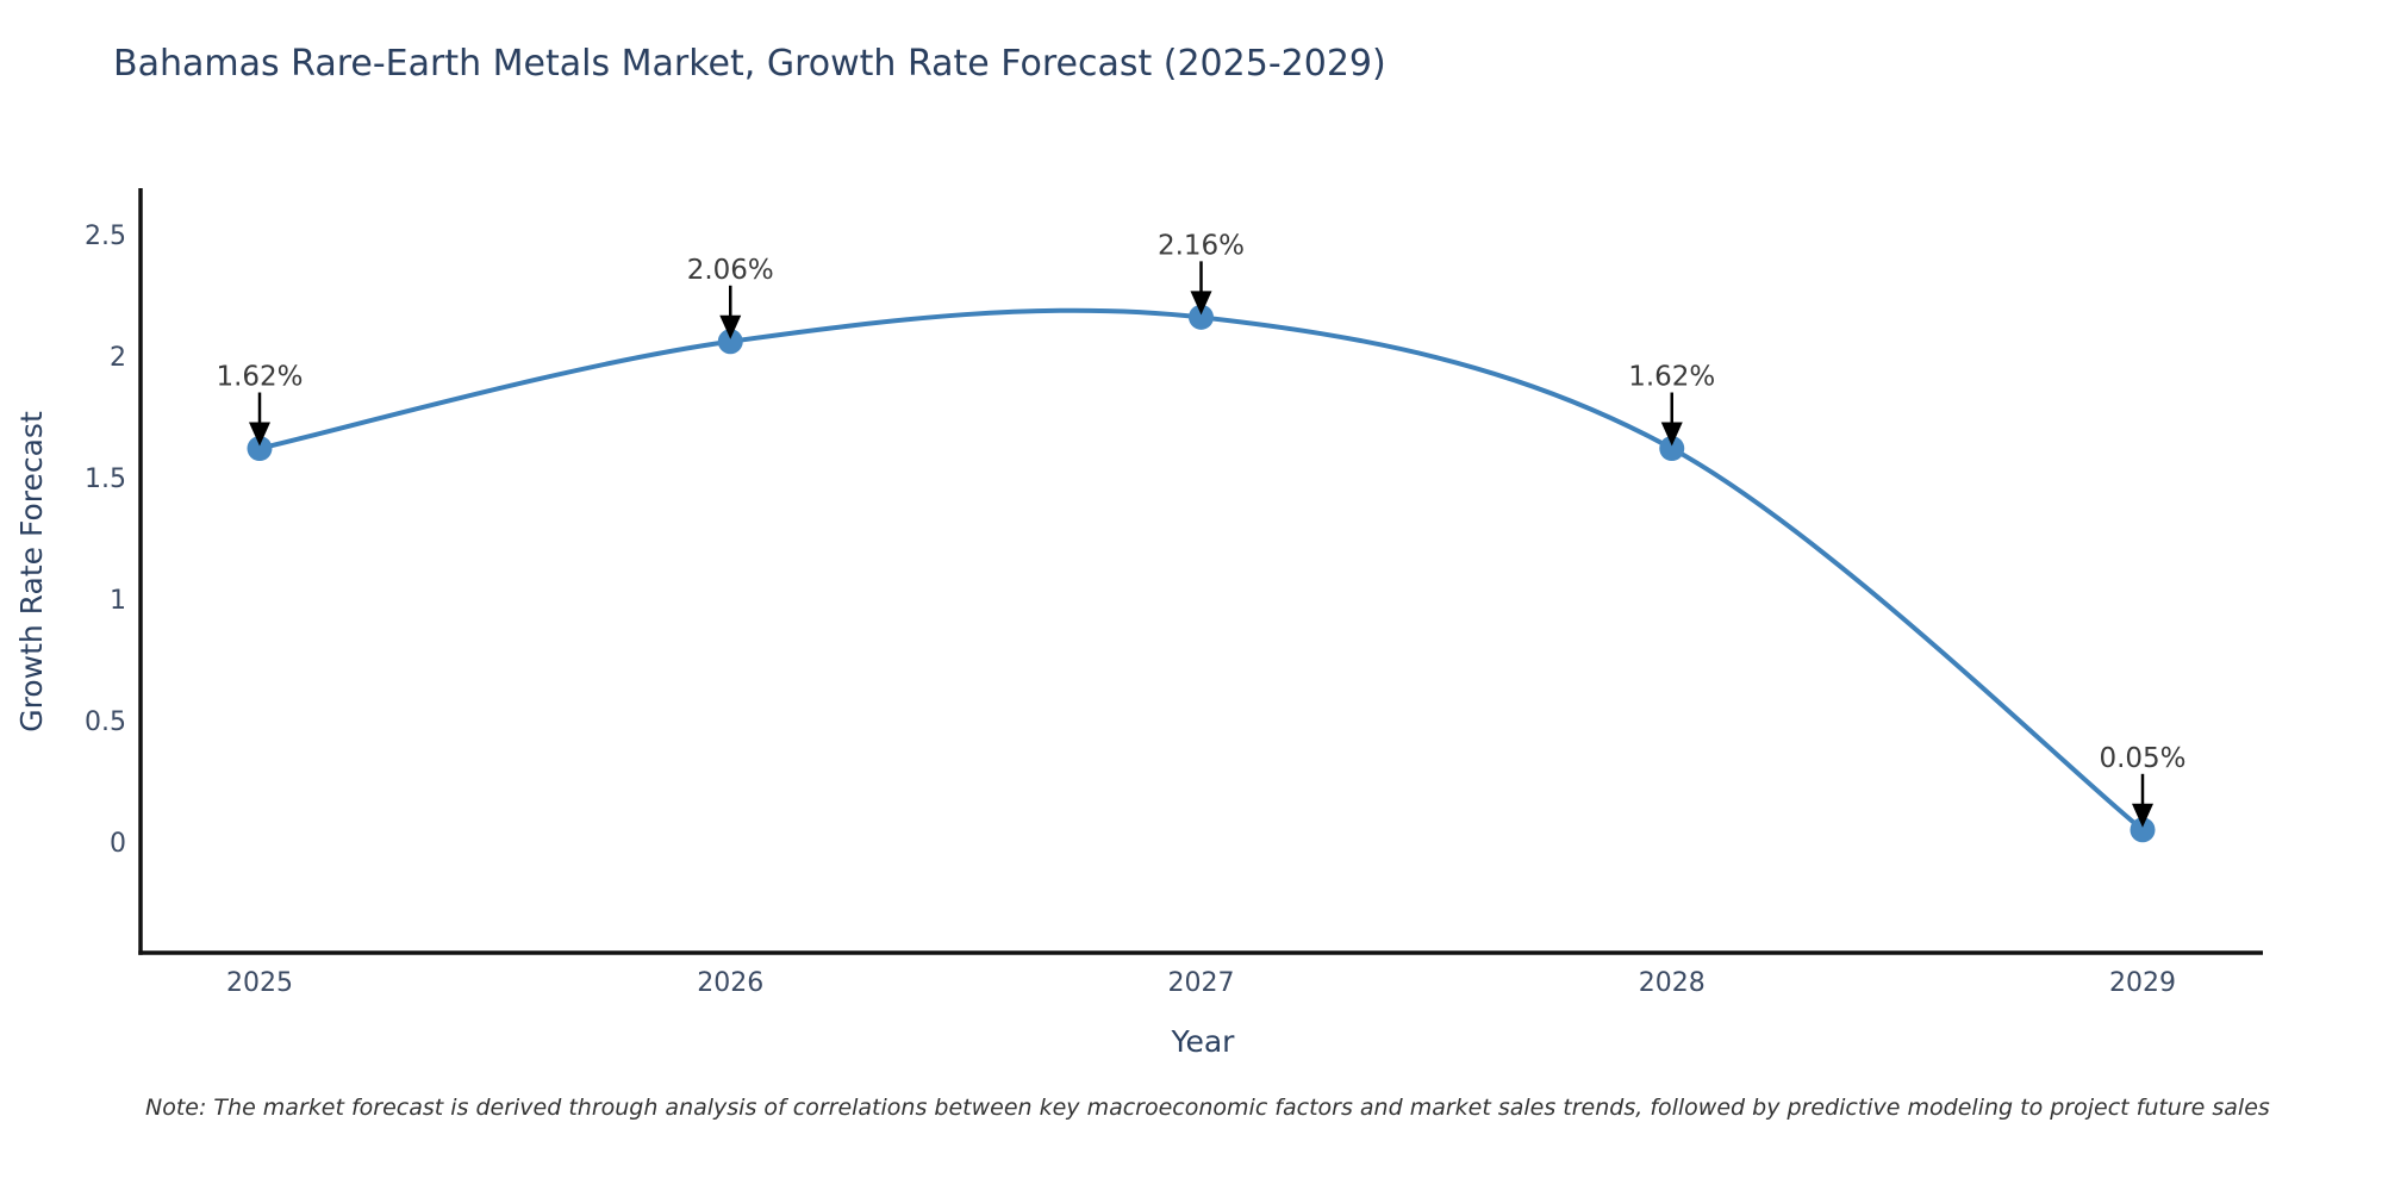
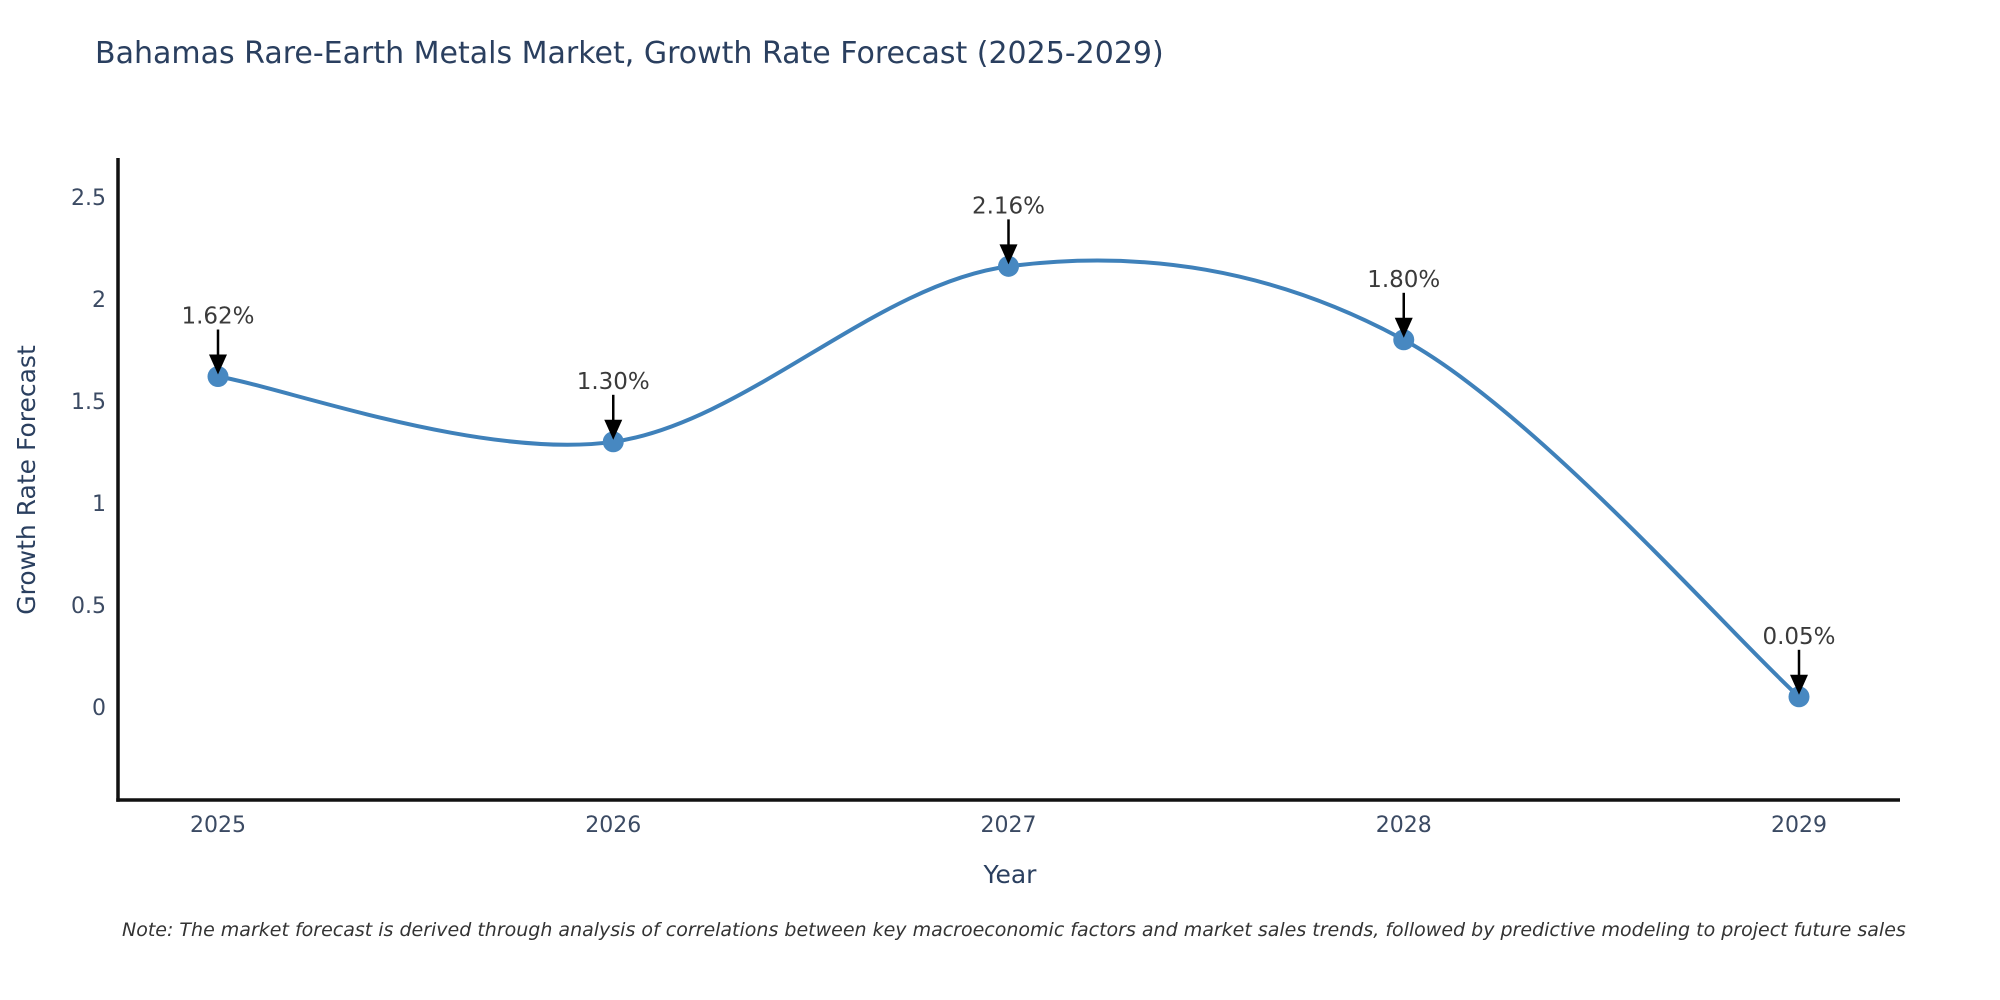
2026: 2.06% -> 1.30%
2028: 1.62% -> 1.80%
